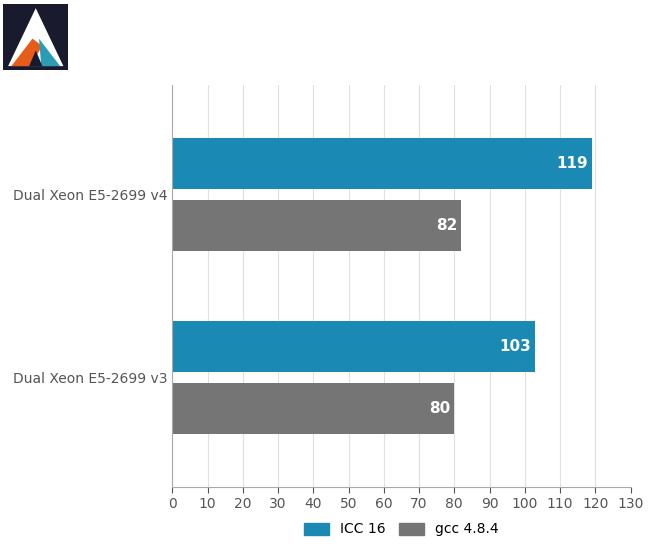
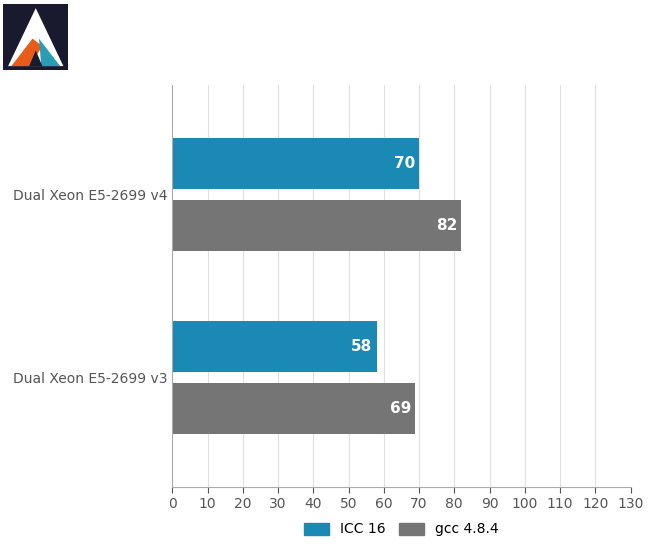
ICC 16/Dual Xeon E5-2699 v4: 119 -> 70
ICC 16/Dual Xeon E5-2699 v3: 103 -> 58
gcc 4.8.4/Dual Xeon E5-2699 v3: 80 -> 69
